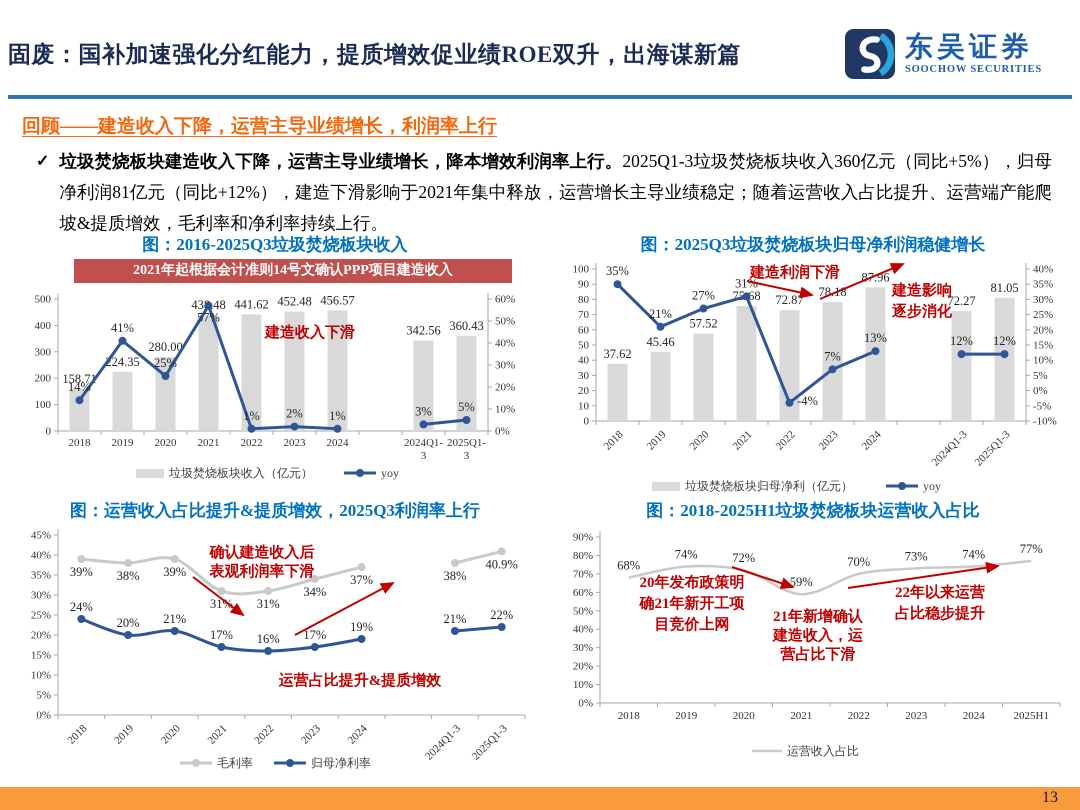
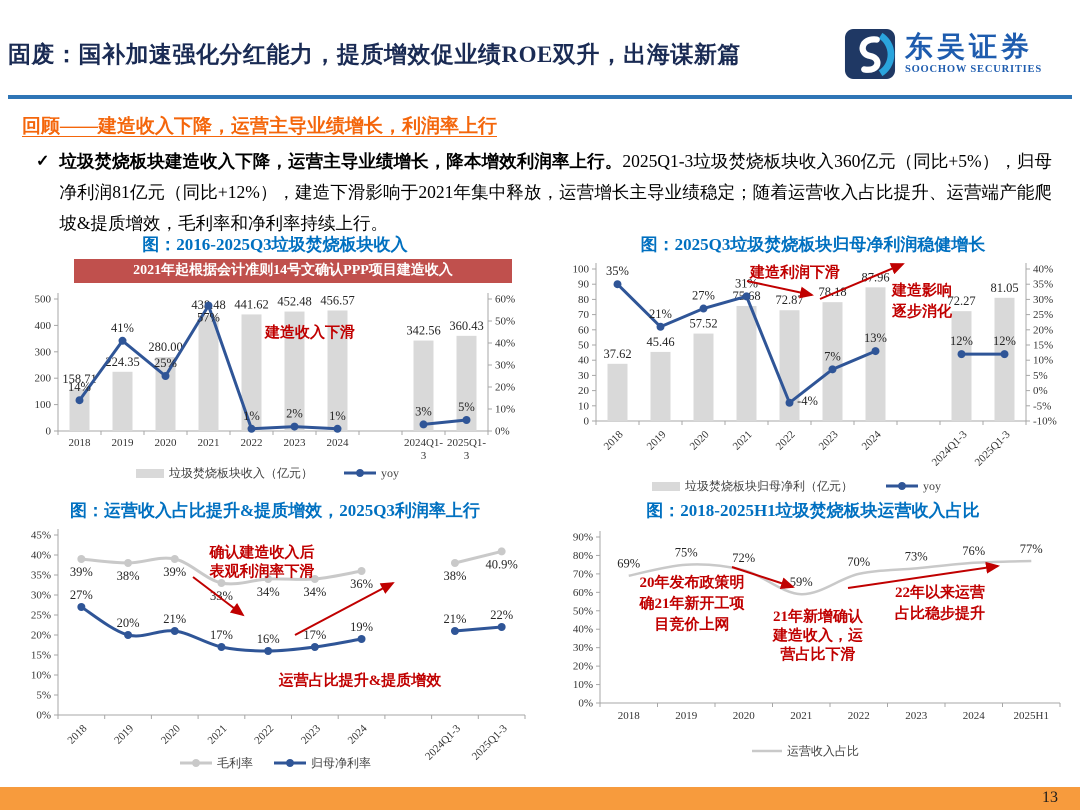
图：运营收入占比提升&提质增效，2025Q3利润率上行/归母净利率/2018: 24% -> 27%
图：运营收入占比提升&提质增效，2025Q3利润率上行/毛利率/2021: 31% -> 33%
图：运营收入占比提升&提质增效，2025Q3利润率上行/毛利率/2022: 31% -> 34%
图：运营收入占比提升&提质增效，2025Q3利润率上行/毛利率/2024: 37% -> 36%
图：2018-2025H1垃圾焚烧板块运营收入占比/2018: 68% -> 69%
图：2018-2025H1垃圾焚烧板块运营收入占比/2019: 74% -> 75%
图：2018-2025H1垃圾焚烧板块运营收入占比/2024: 74% -> 76%
